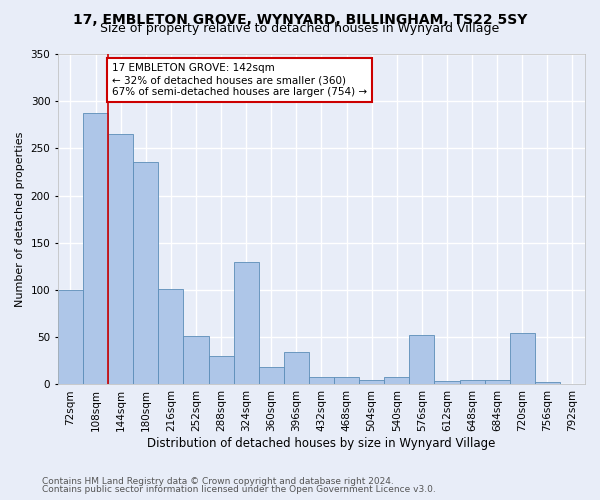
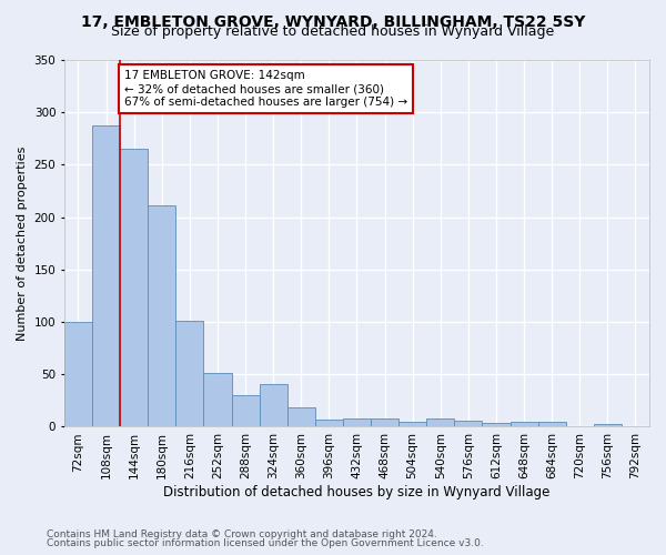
180sqm: 236 -> 211
324sqm: 130 -> 41
396sqm: 34 -> 7
576sqm: 52 -> 6
720sqm: 54 -> 1
